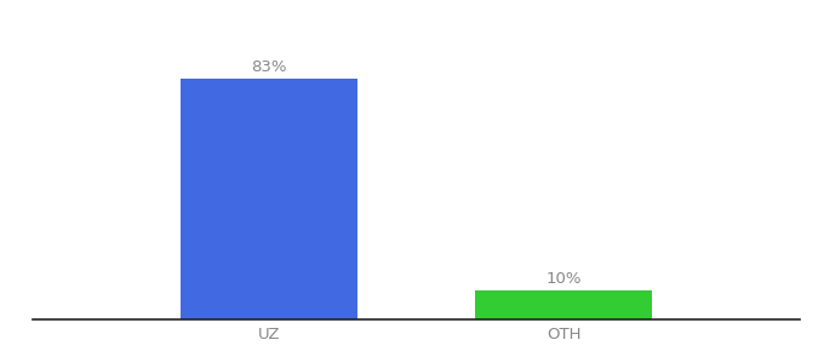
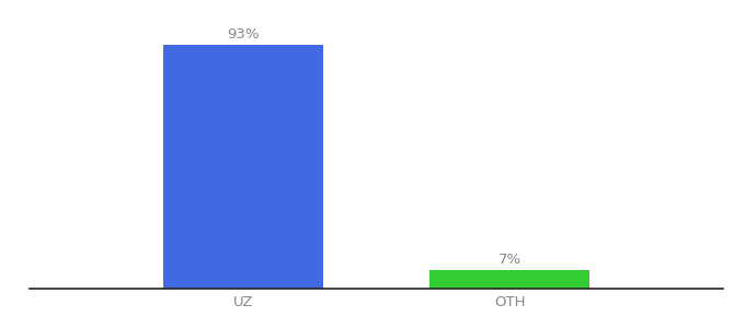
UZ: 83% -> 93%
OTH: 10% -> 7%
